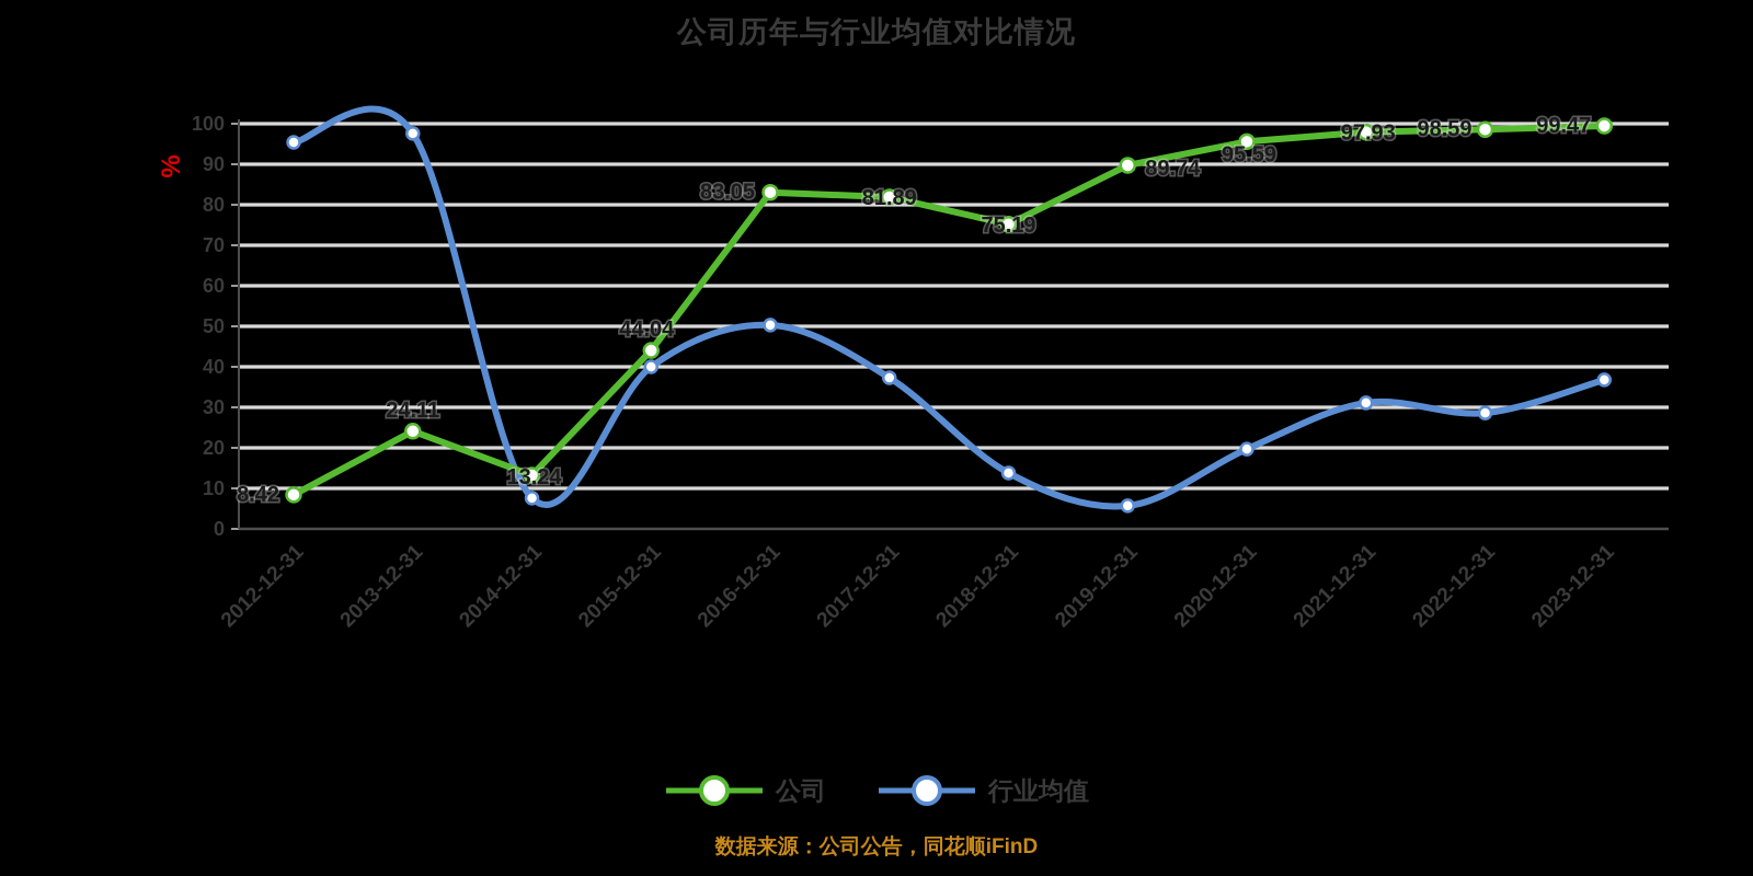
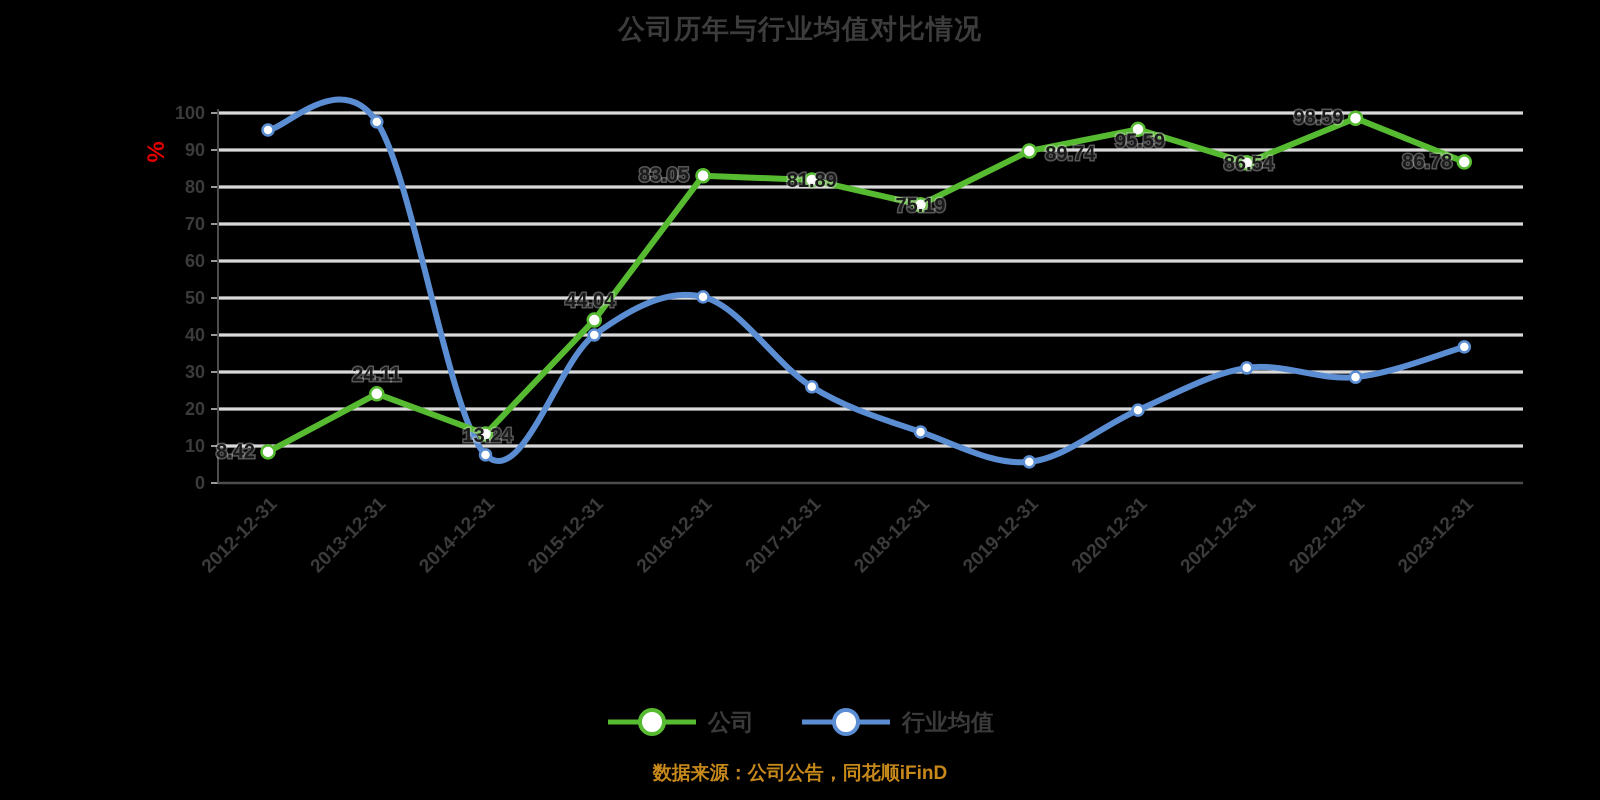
行业均值/2017-12-31: 37 -> 26
公司/2021-12-31: 97.93 -> 86.54
公司/2023-12-31: 99.47 -> 86.78
